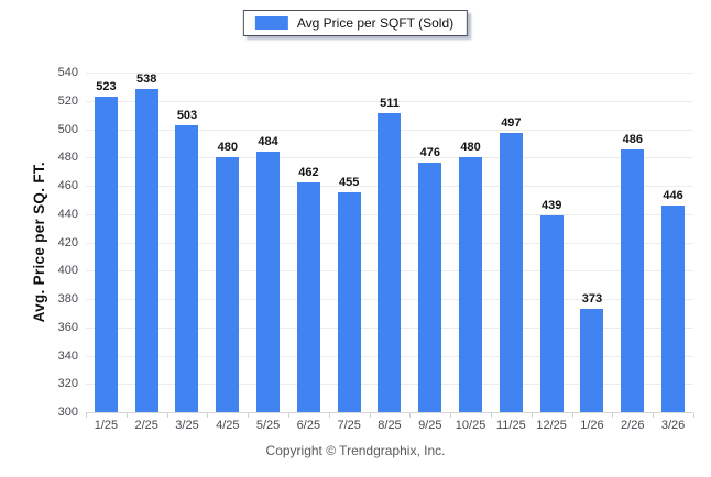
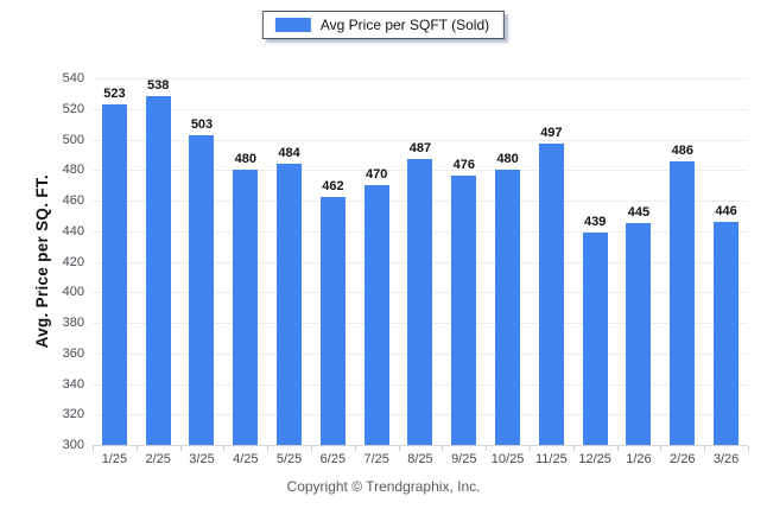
7/25: 455 -> 470
8/25: 511 -> 487
1/26: 373 -> 445
